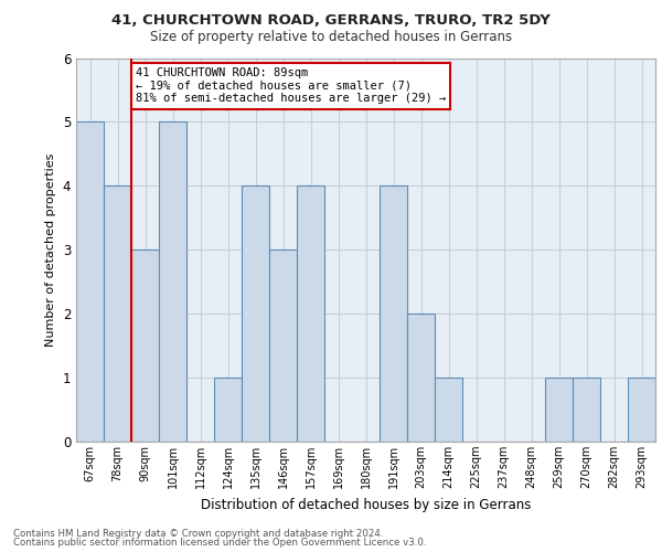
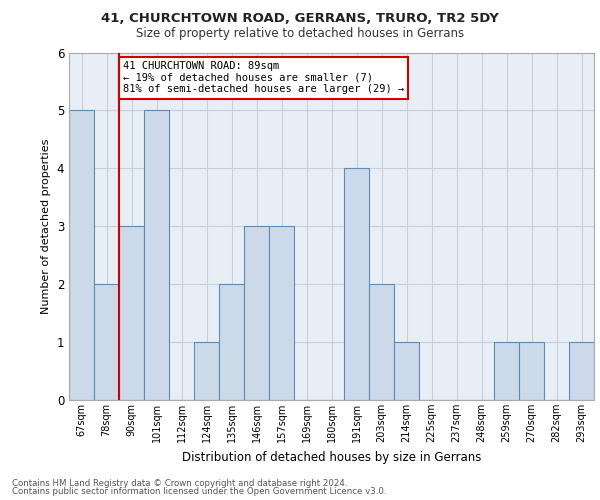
78sqm: 4 -> 2
135sqm: 4 -> 2
157sqm: 4 -> 3
